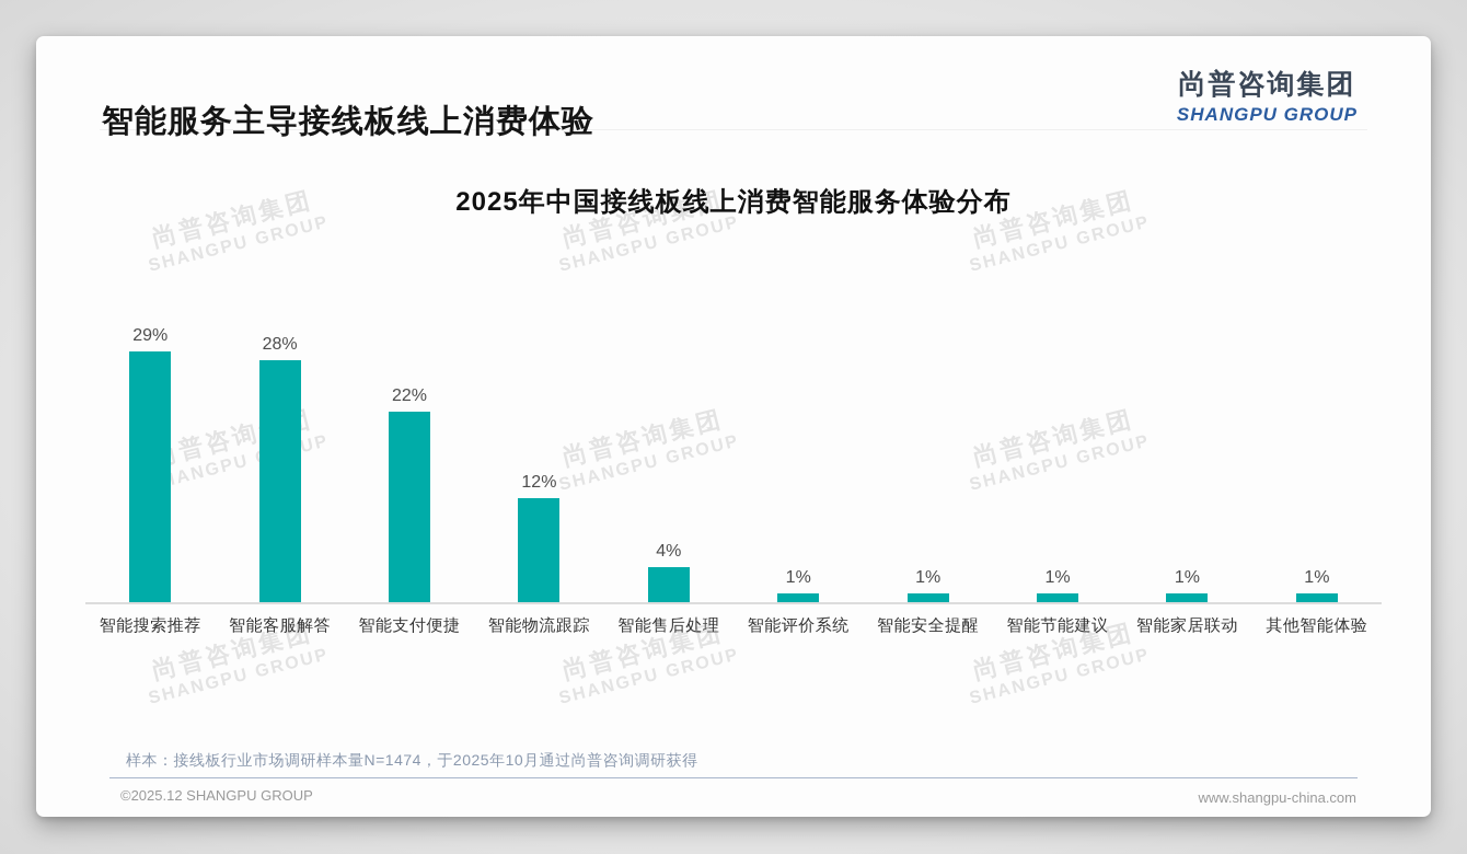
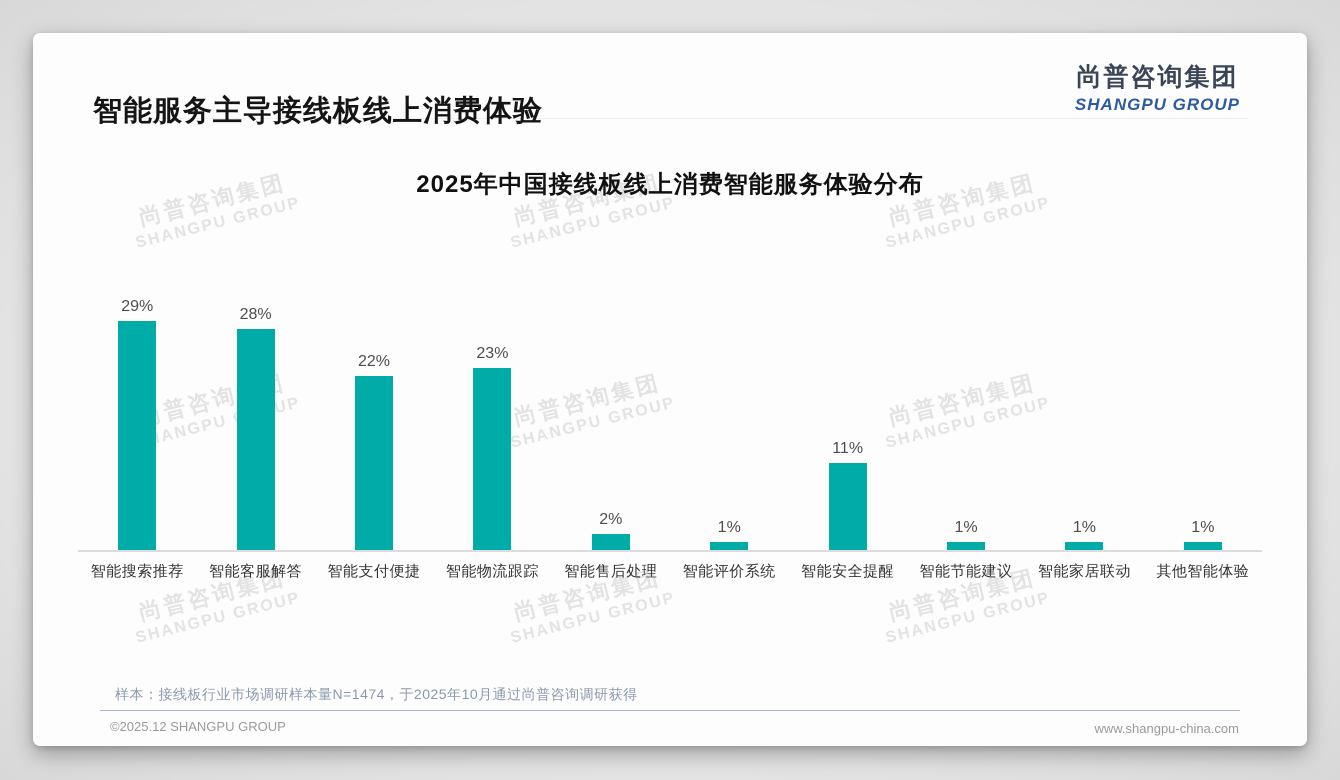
智能物流跟踪: 12% -> 23%
智能售后处理: 4% -> 2%
智能安全提醒: 1% -> 11%
